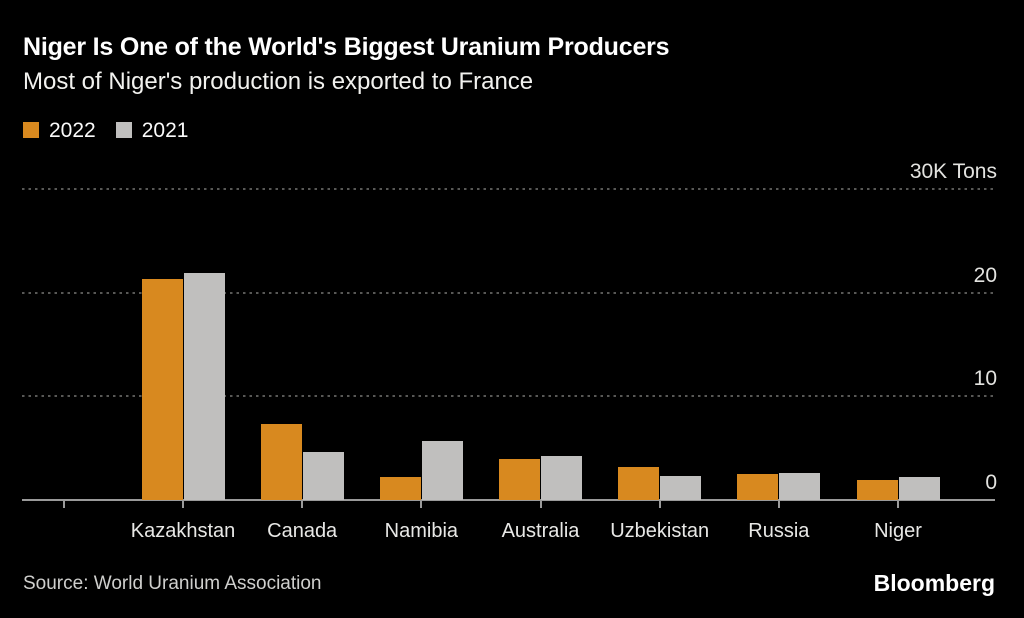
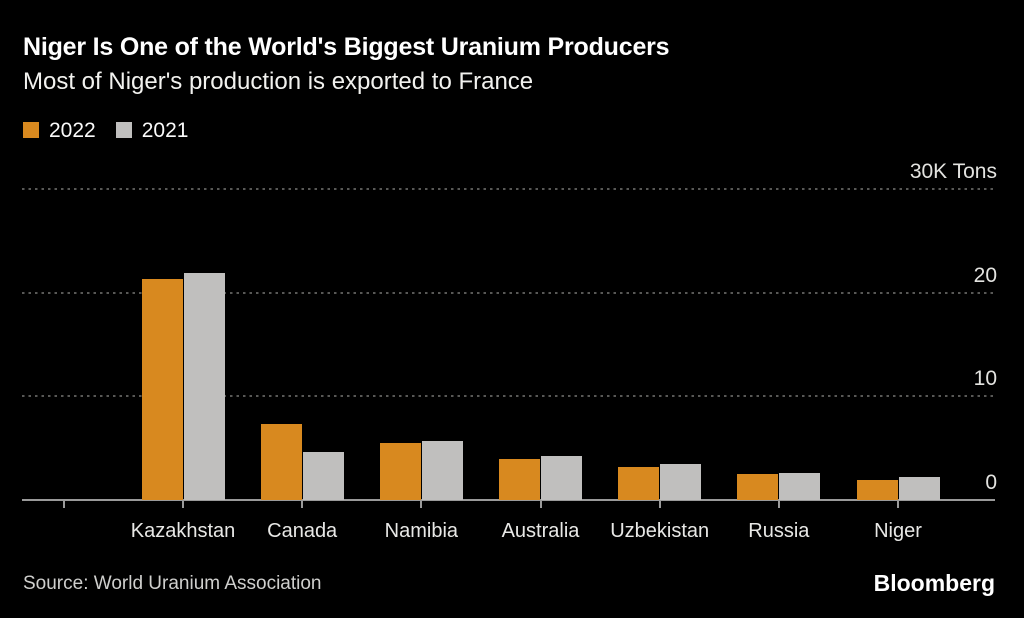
2022/Namibia: 2.2 -> 5.5
2021/Uzbekistan: 2.3 -> 3.5
